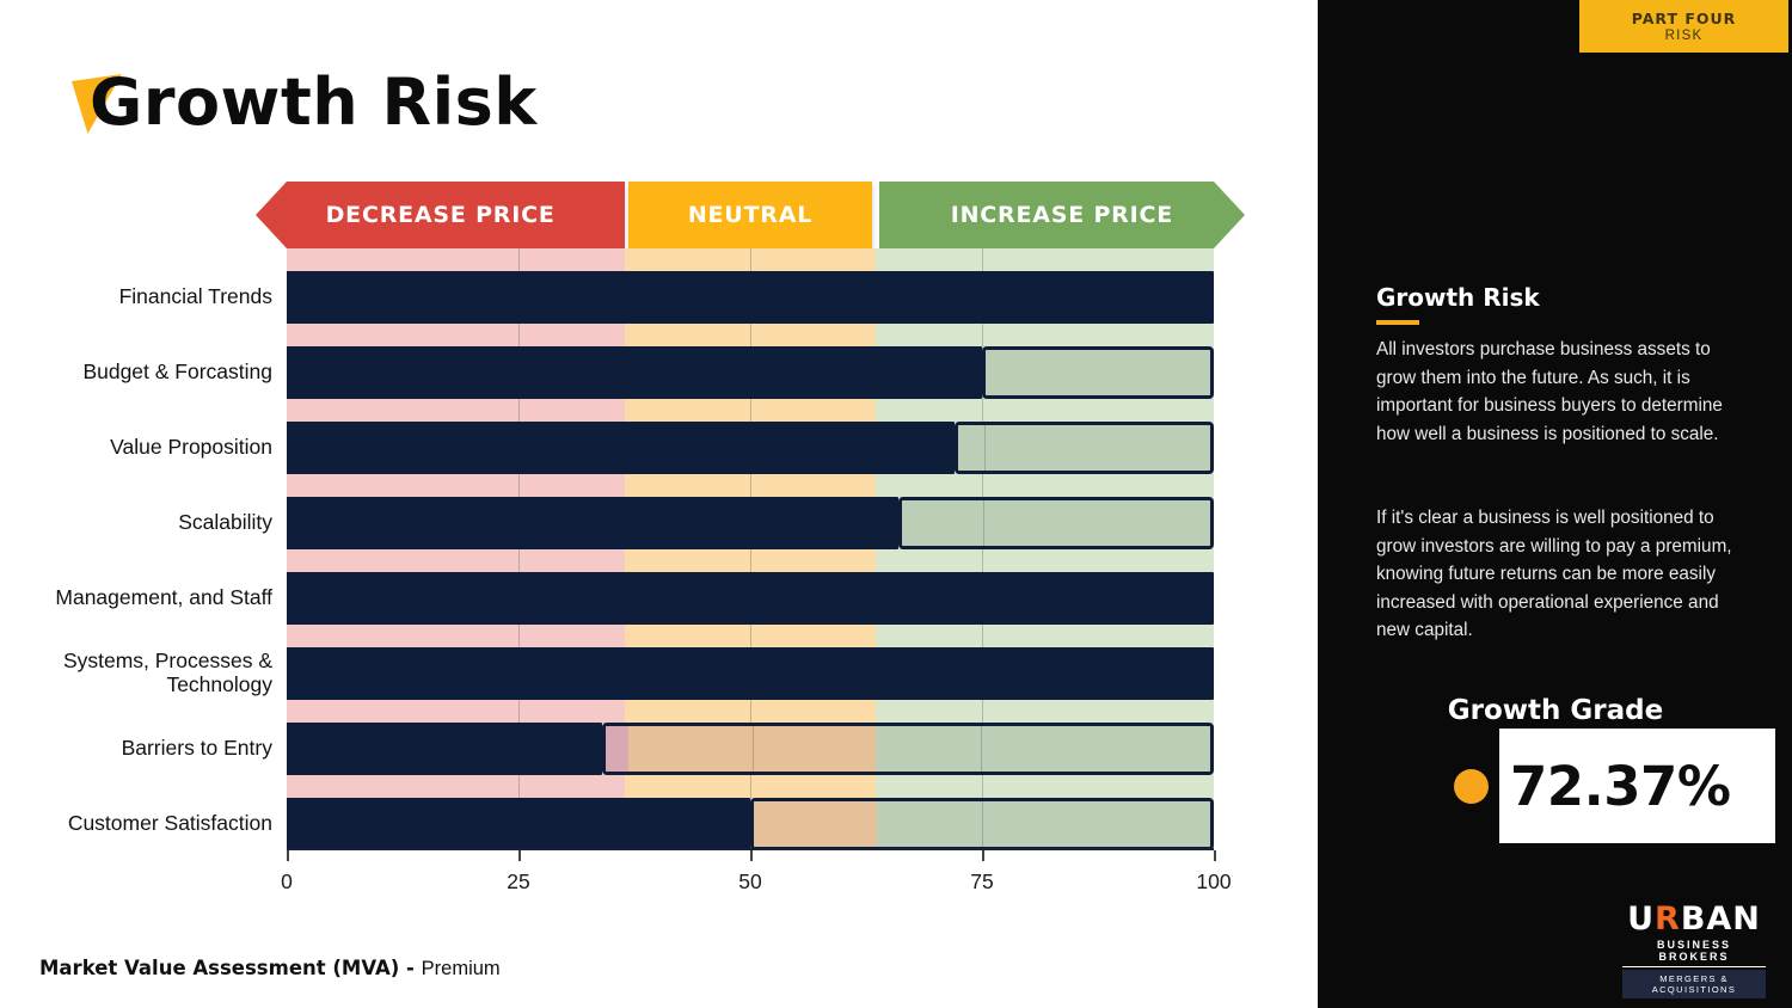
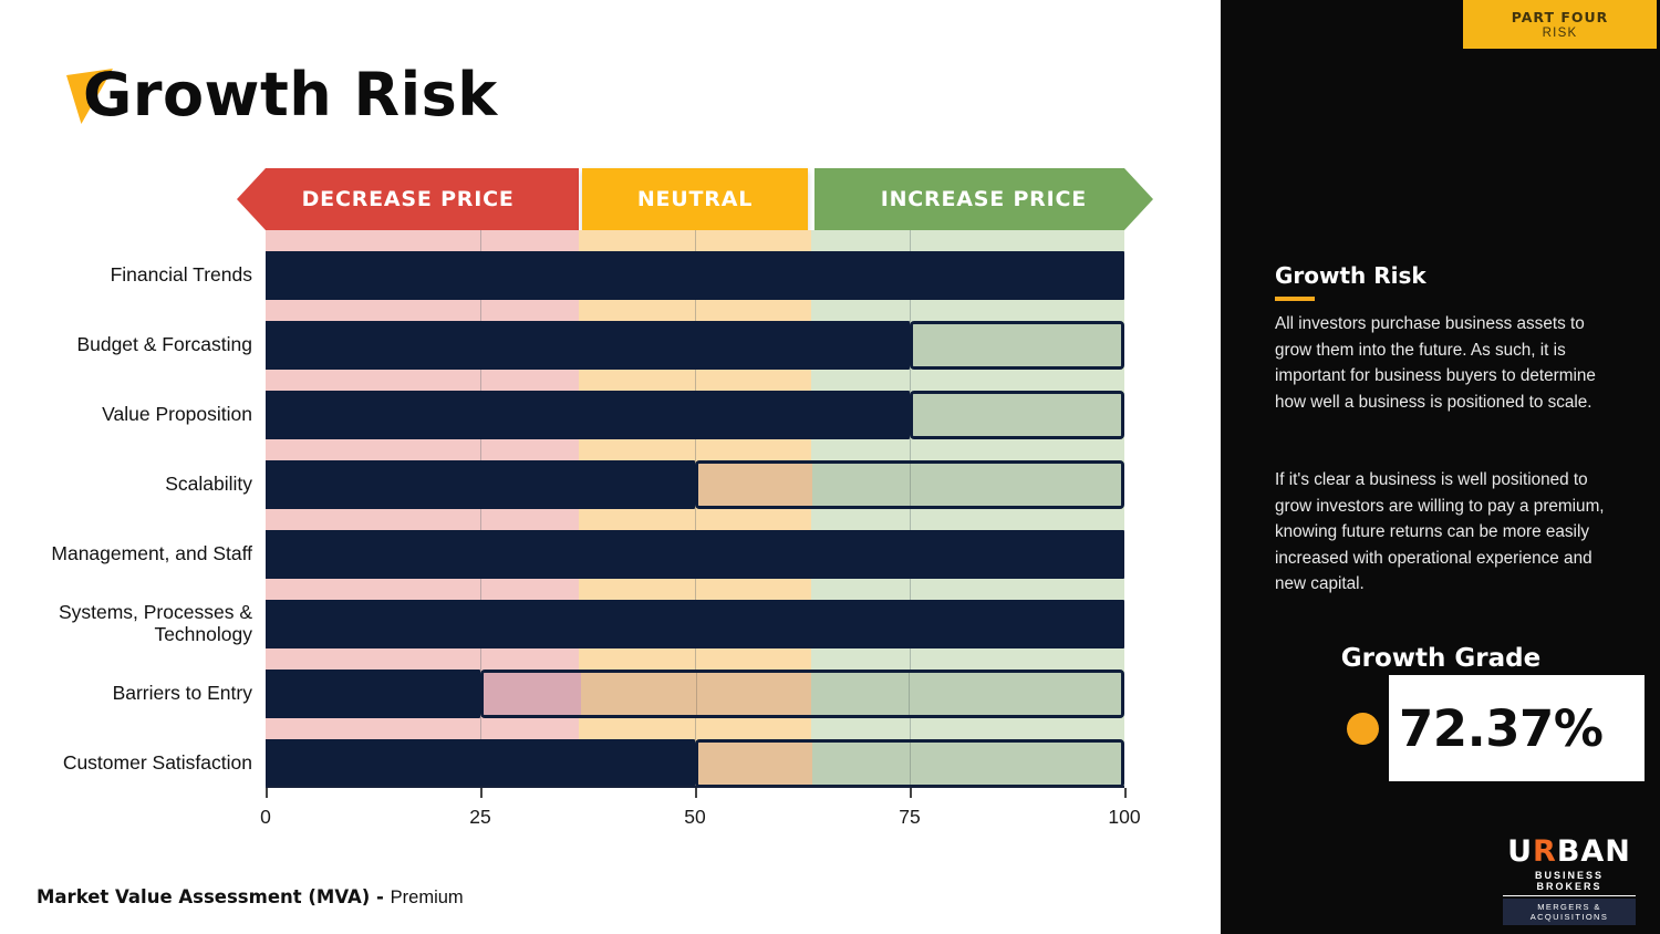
Value Proposition: 72 -> 75
Scalability: 66 -> 50
Barriers to Entry: 34 -> 25
